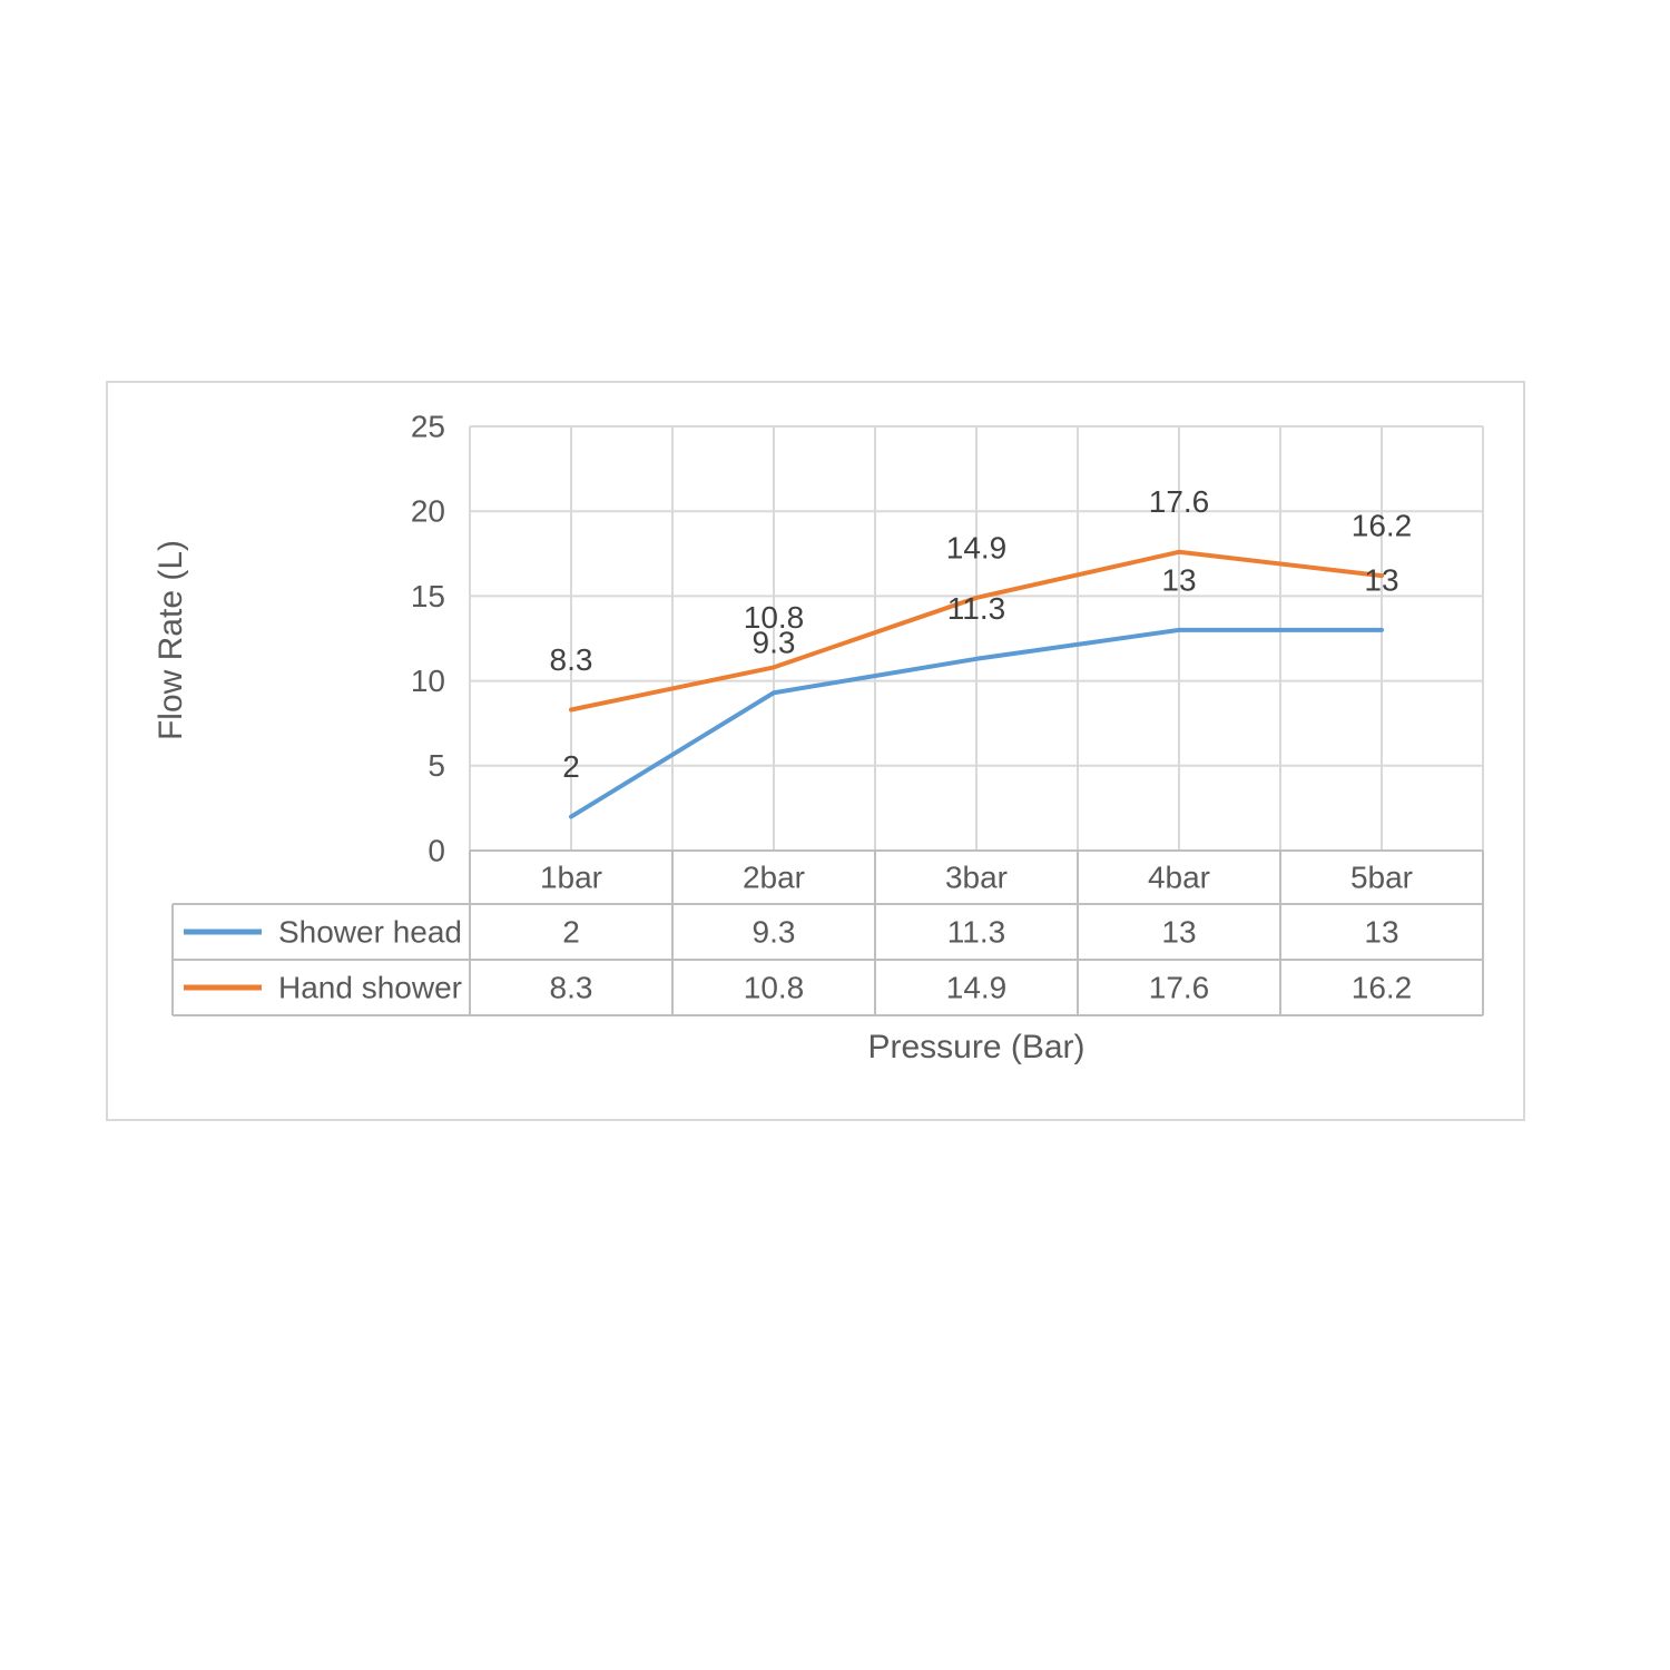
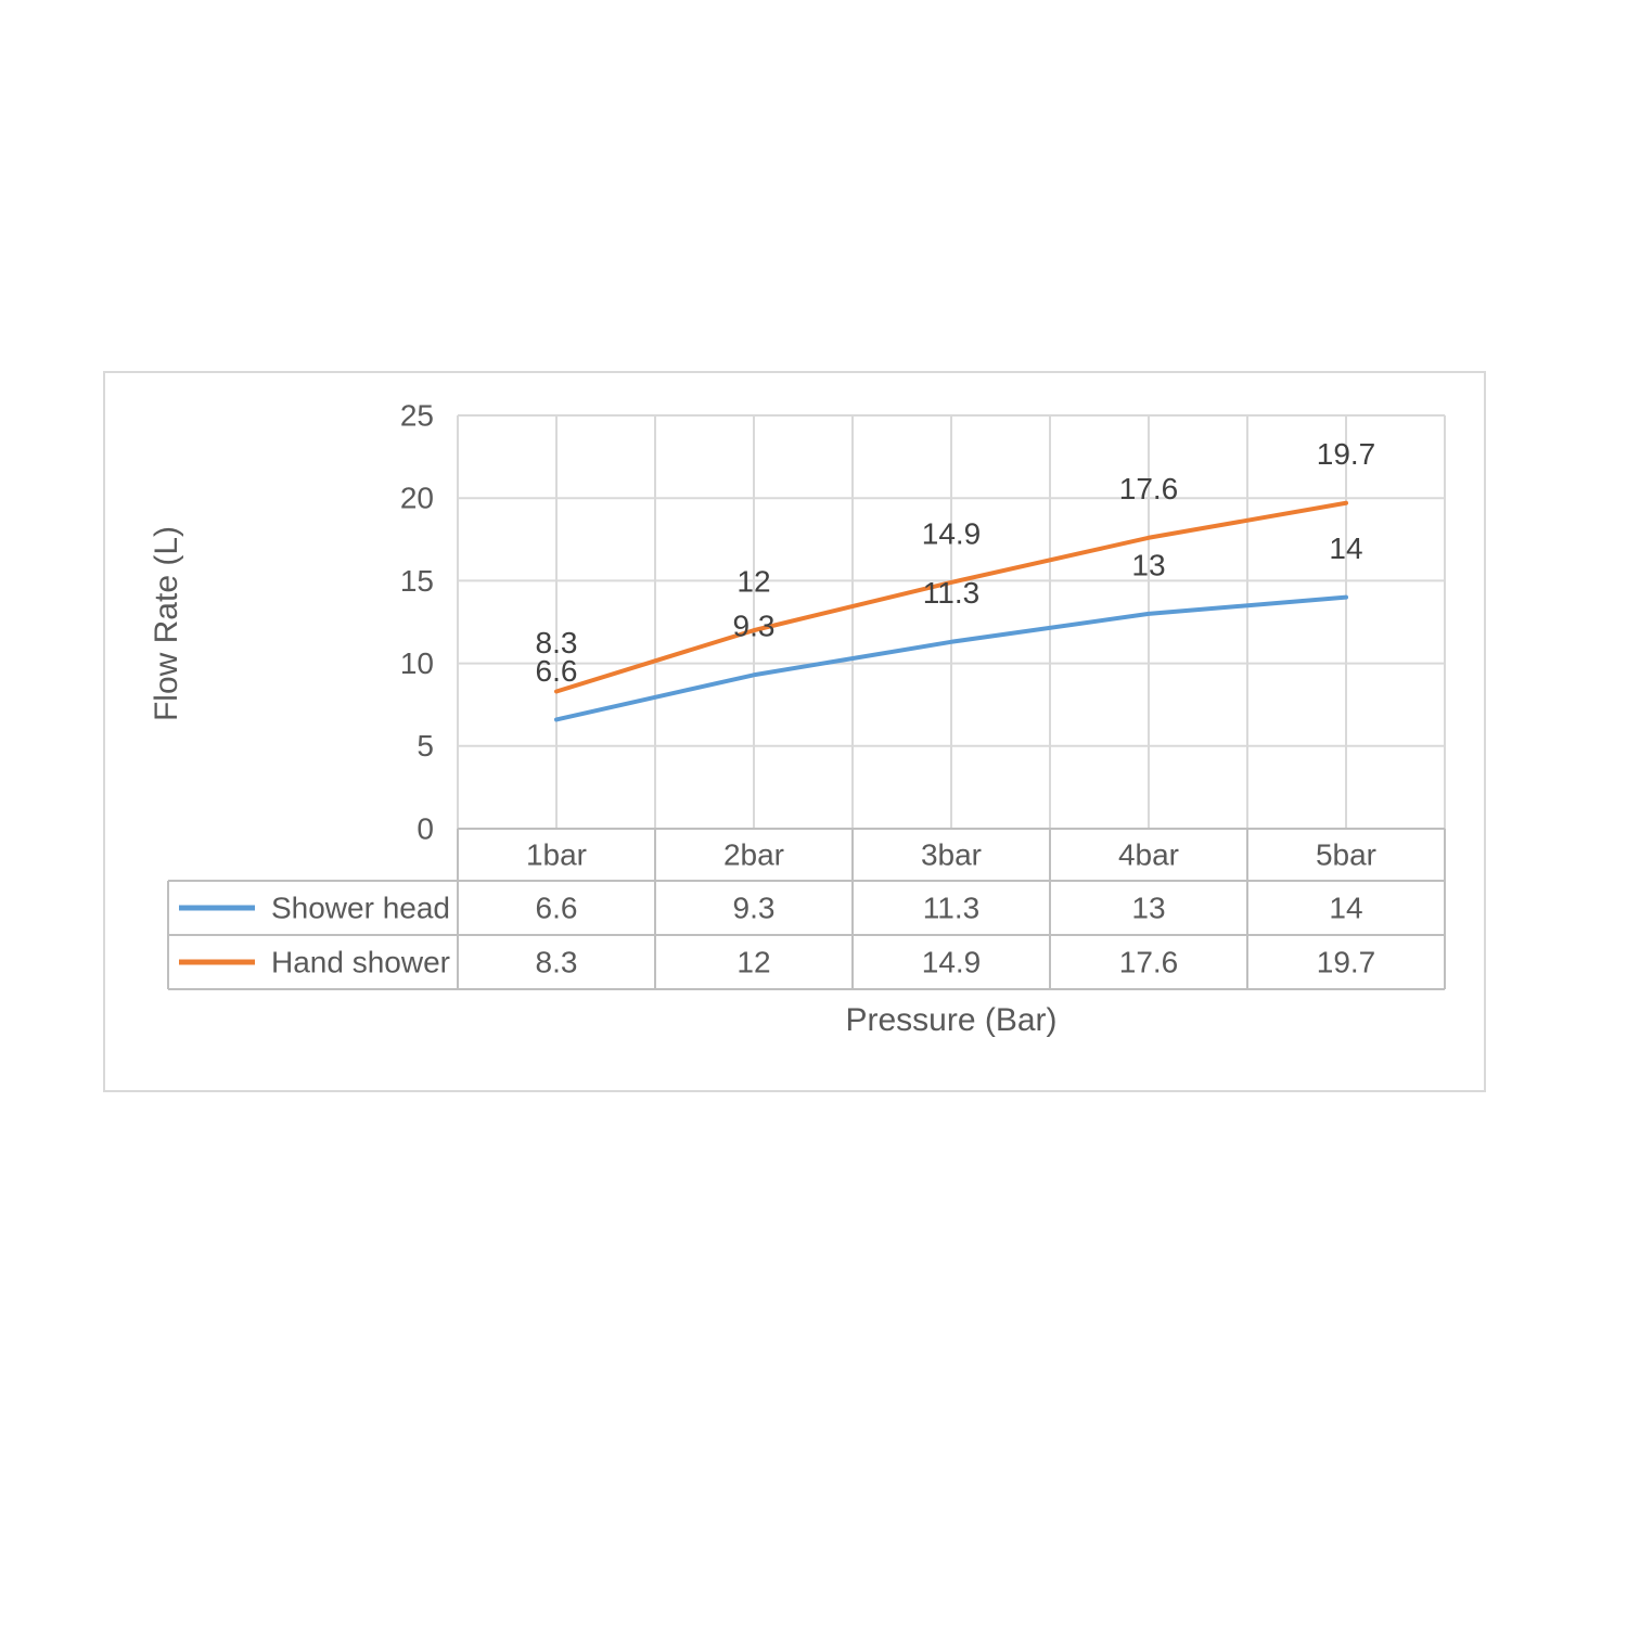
Shower head/1bar: 2 -> 6.6
Hand shower/2bar: 10.8 -> 12
Shower head/5bar: 13 -> 14
Hand shower/5bar: 16.2 -> 19.7
